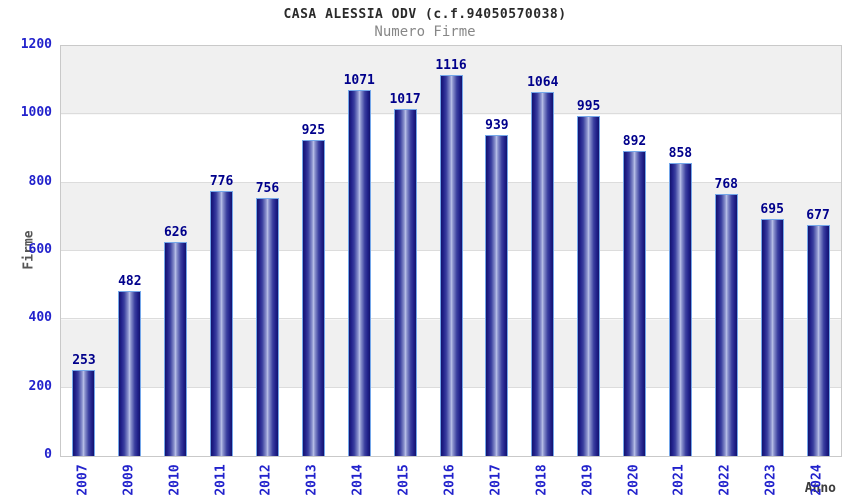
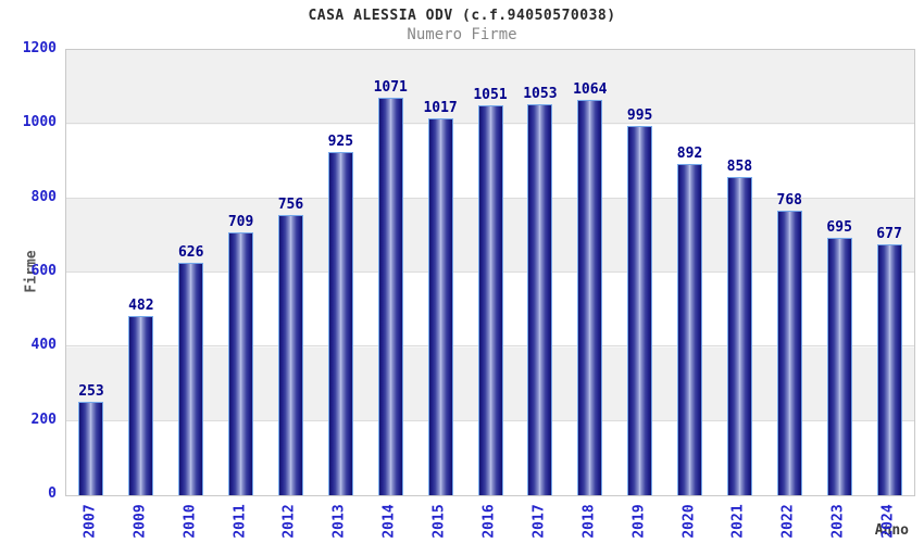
2011: 776 -> 709
2016: 1116 -> 1051
2017: 939 -> 1053
